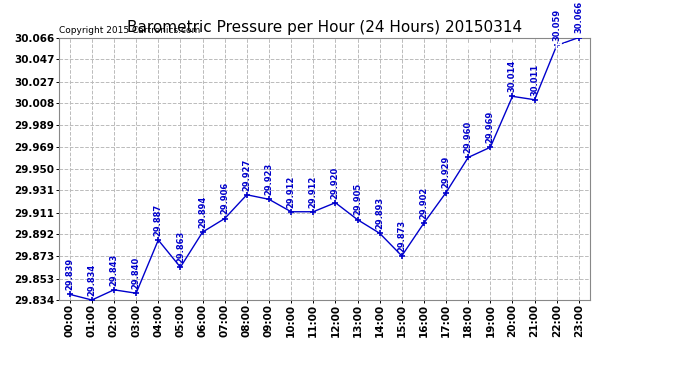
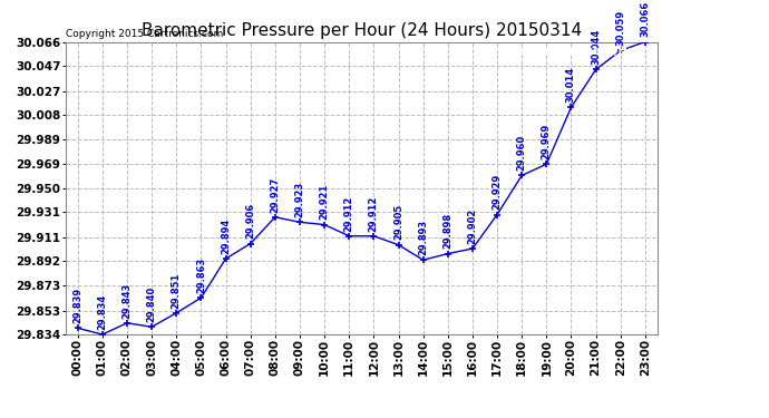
04:00: 29.887 -> 29.851
10:00: 29.912 -> 29.921
12:00: 29.920 -> 29.912
15:00: 29.873 -> 29.898
21:00: 30.011 -> 30.044
